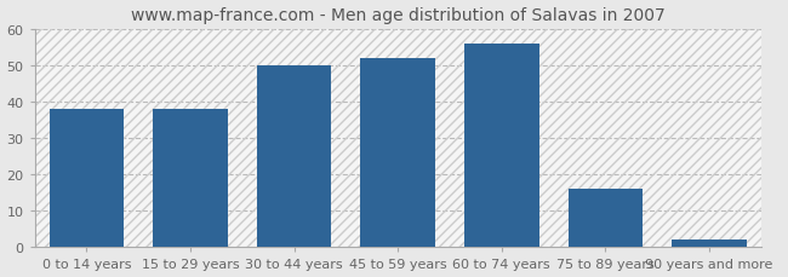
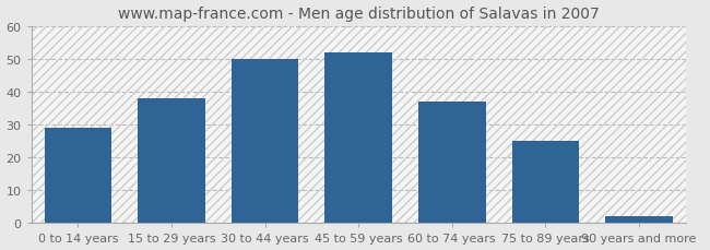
0 to 14 years: 38 -> 29
60 to 74 years: 56 -> 37
75 to 89 years: 16 -> 25
